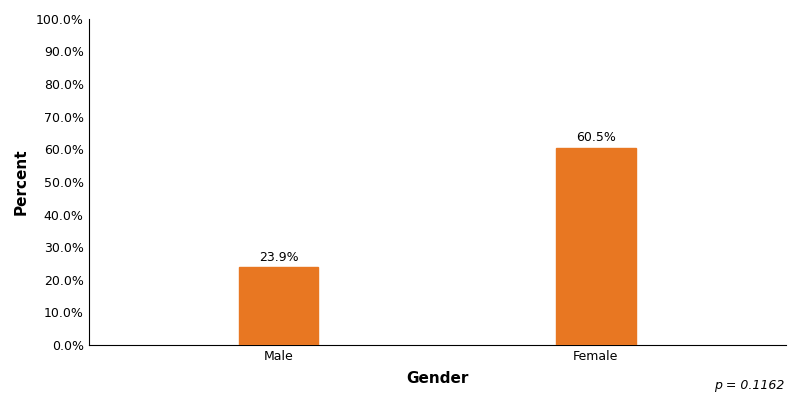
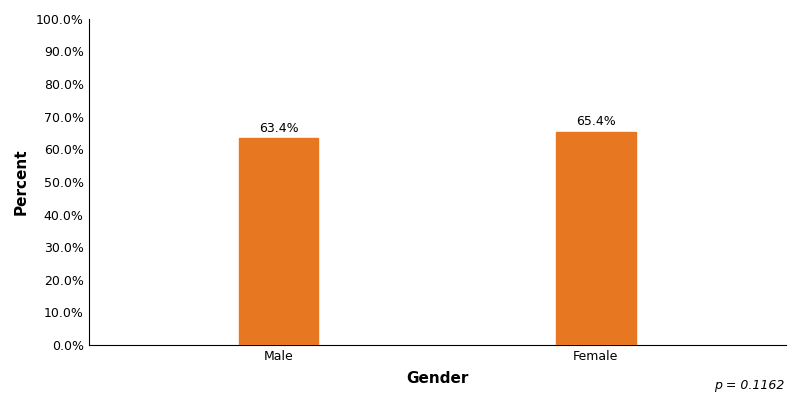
Male: 23.9% -> 63.4%
Female: 60.5% -> 65.4%
